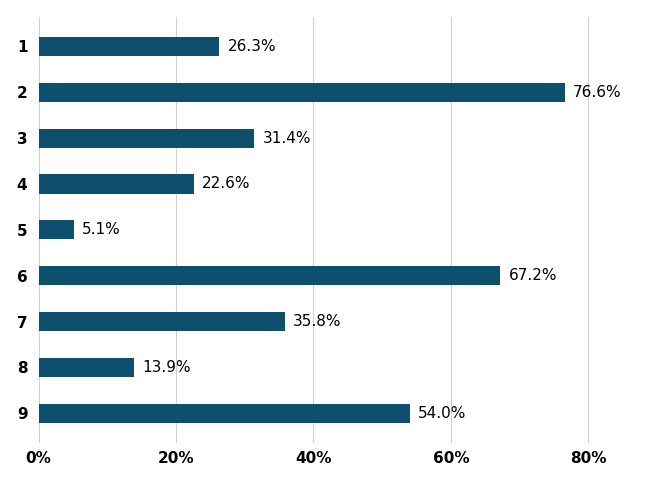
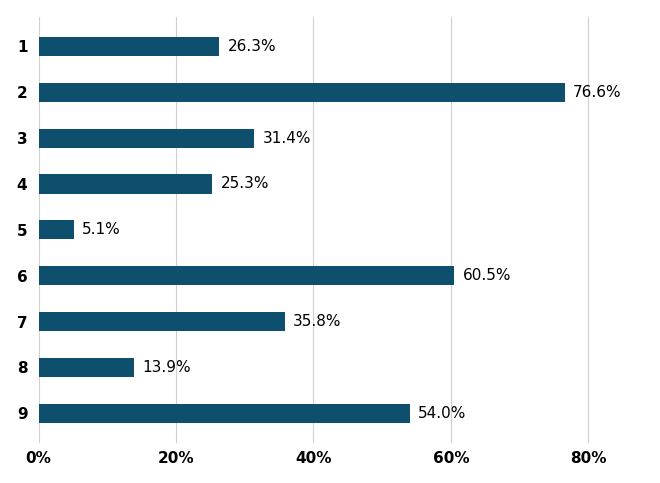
4: 22.6% -> 25.3%
6: 67.2% -> 60.5%
